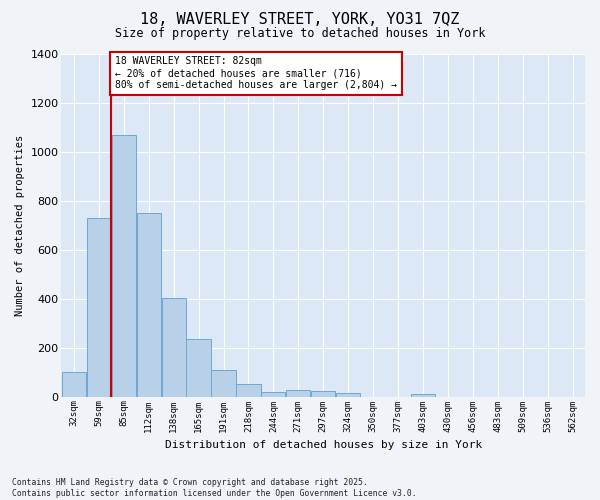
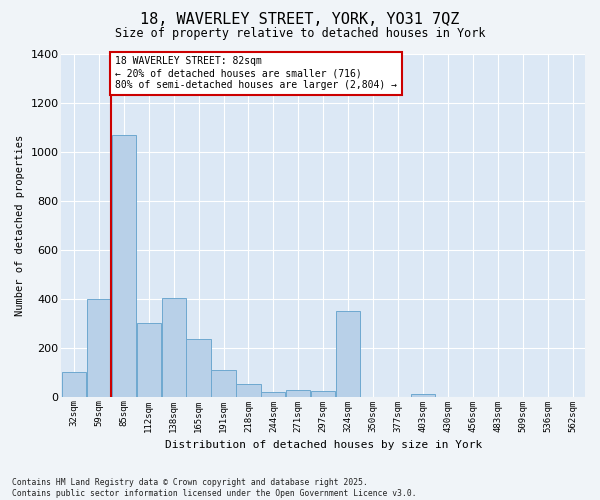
59sqm: 730 -> 400
112sqm: 750 -> 300
324sqm: 15 -> 350
